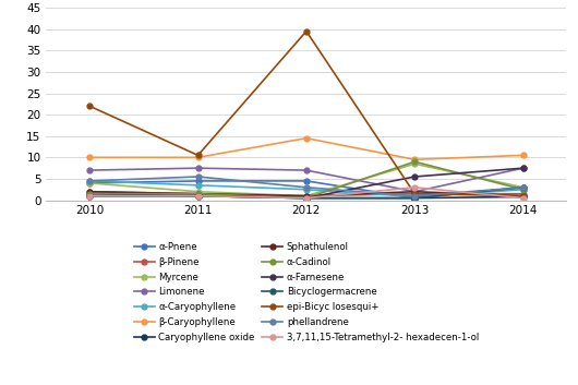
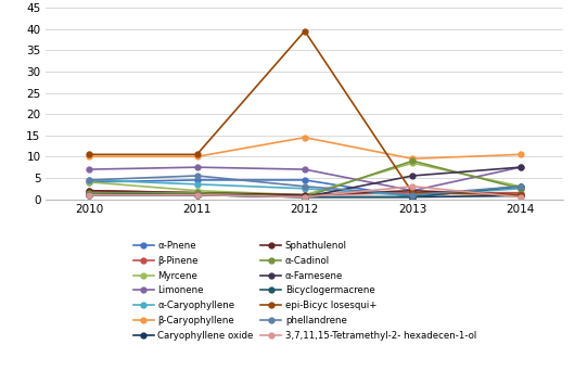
epi-Bicyc losesqui+/2010: 22.0 -> 10.5
